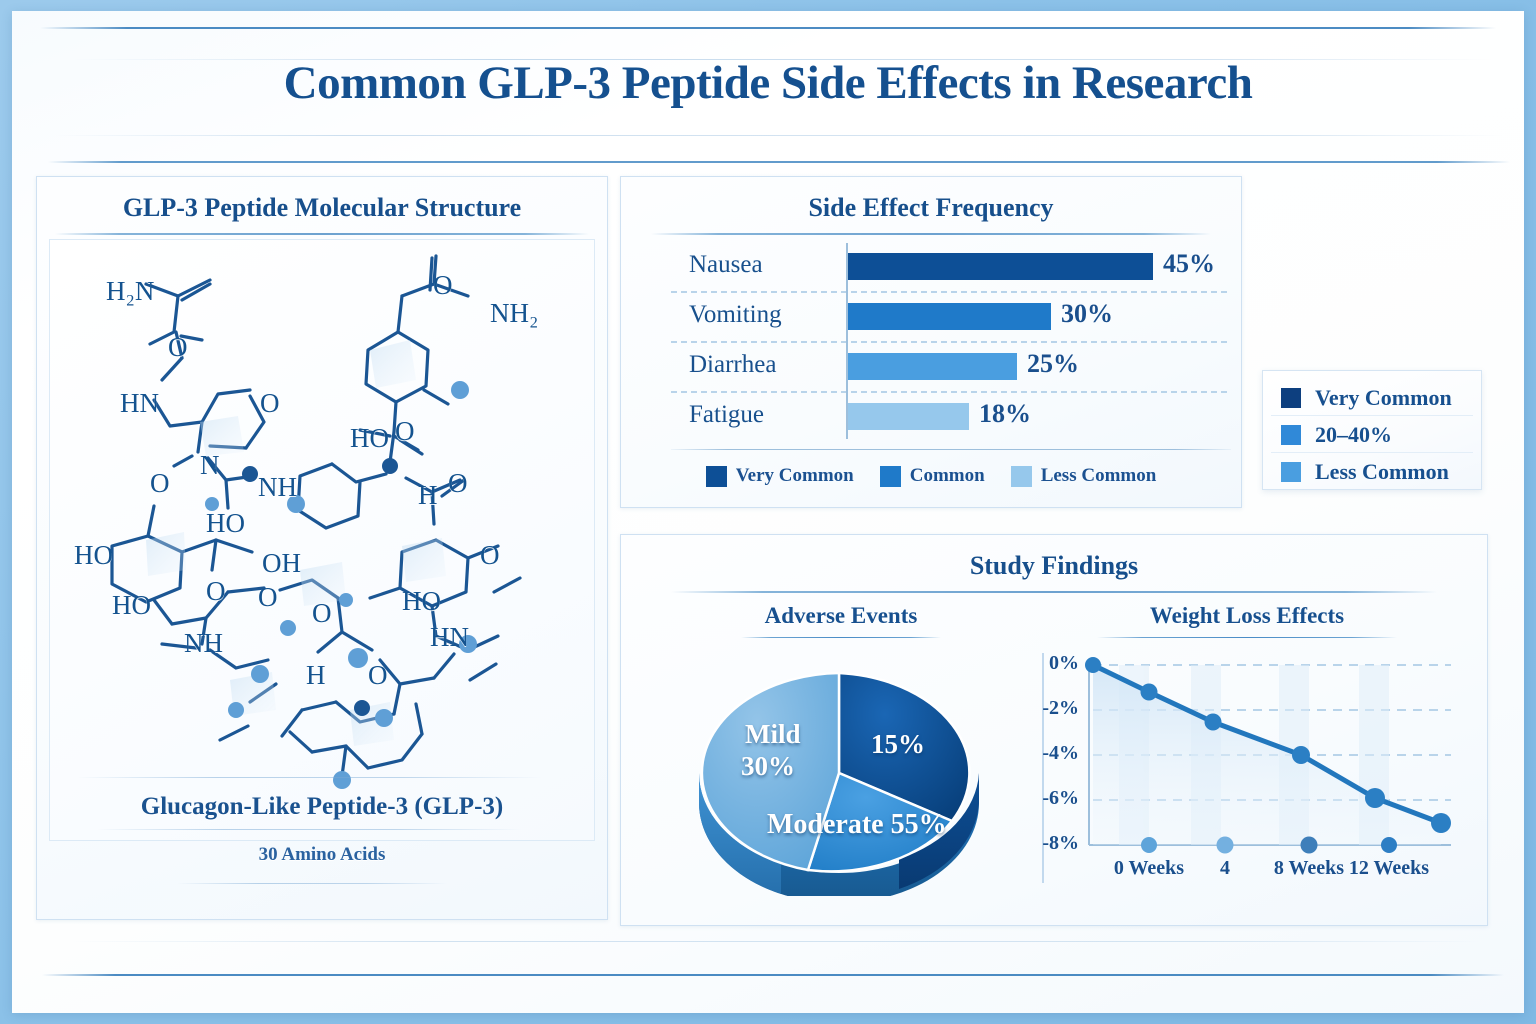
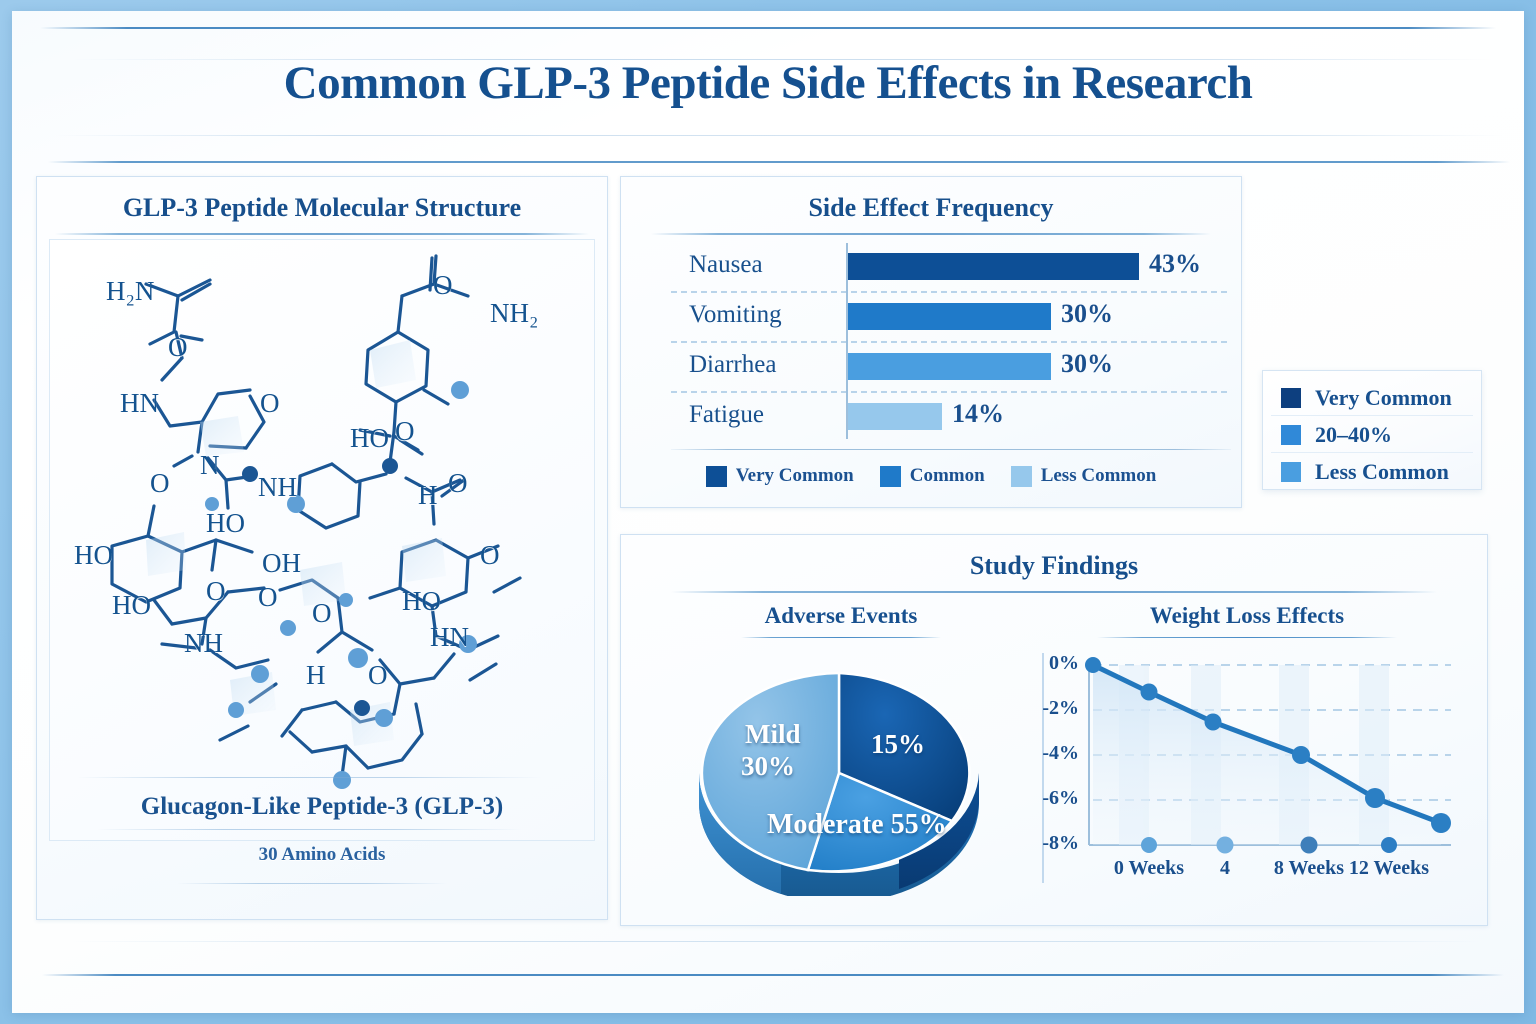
Side Effect Frequency/Nausea: 45% -> 43%
Side Effect Frequency/Diarrhea: 25% -> 30%
Side Effect Frequency/Fatigue: 18% -> 14%
